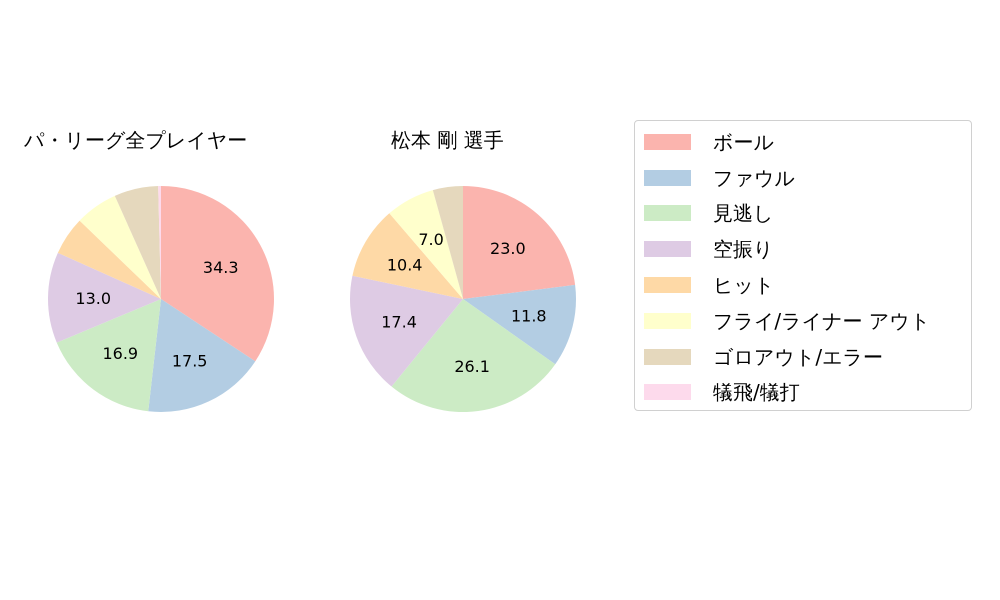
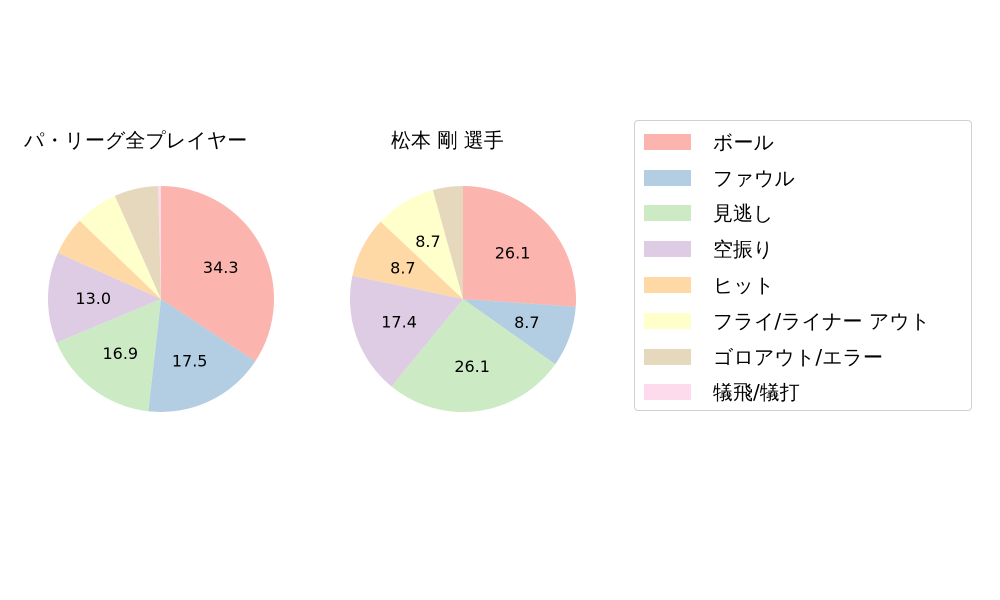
松本 剛 選手/ボール: 23.0 -> 26.1
松本 剛 選手/ファウル: 11.8 -> 8.7
松本 剛 選手/ヒット: 10.4 -> 8.7
松本 剛 選手/フライ/ライナー アウト: 7.0 -> 8.7
